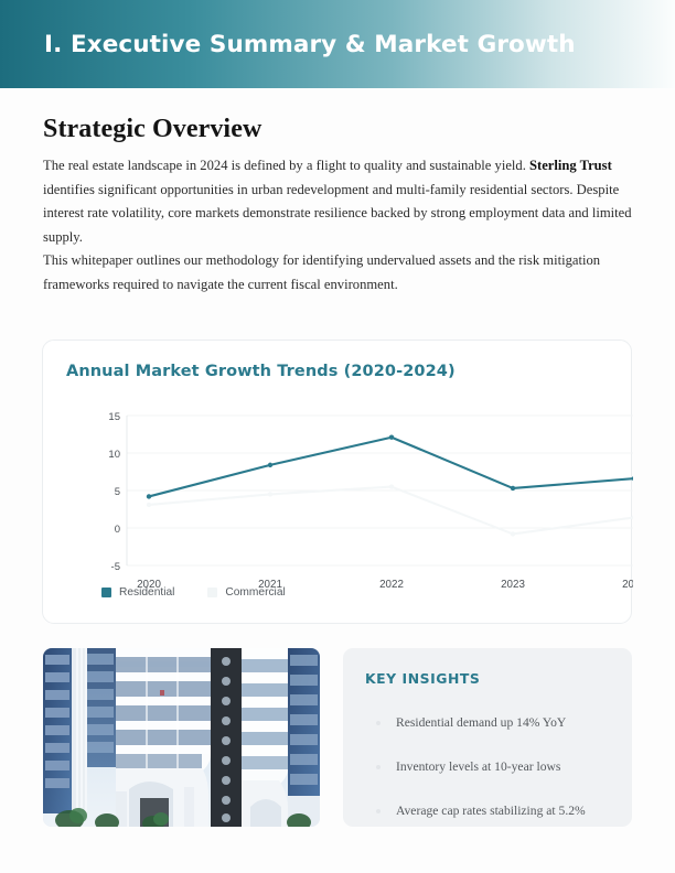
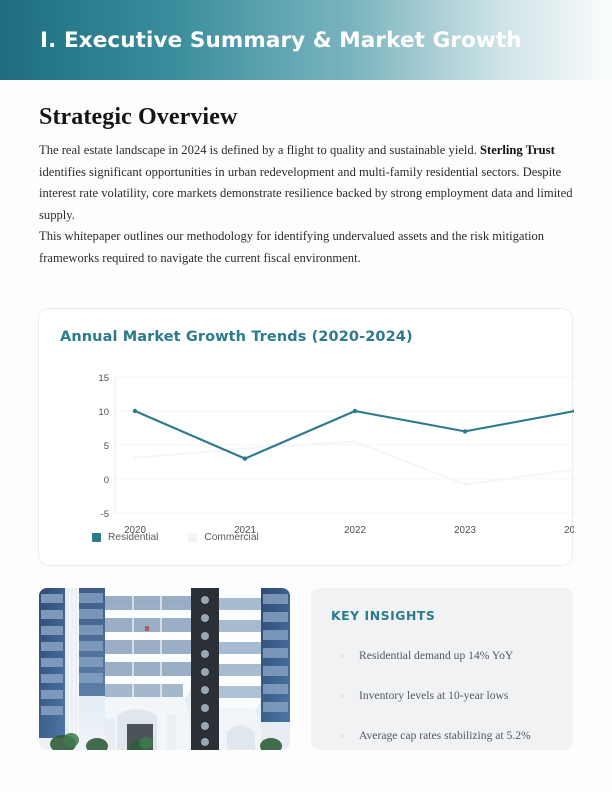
Residential/2020: 4 -> 10
Residential/2021: 8 -> 3
Residential/2022: 12 -> 10
Residential/2023: 5 -> 7
Residential/2024: 7 -> 10
